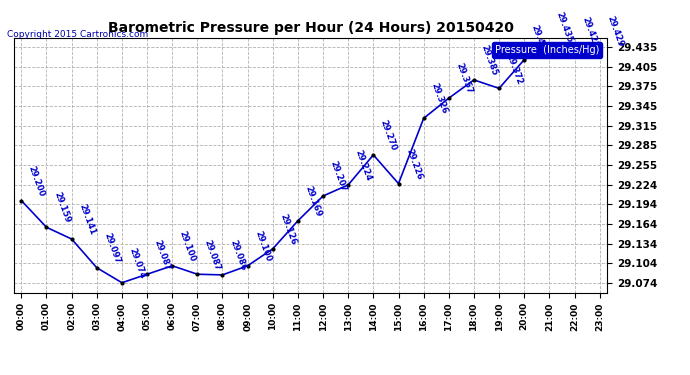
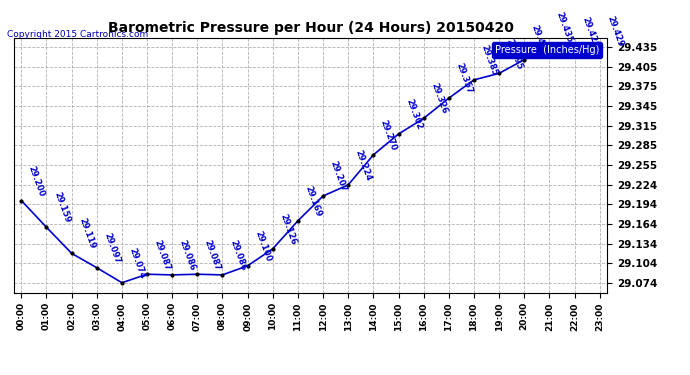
02:00: 29.141 -> 29.119
06:00: 29.100 -> 29.086
15:00: 29.226 -> 29.302
19:00: 29.372 -> 29.395
